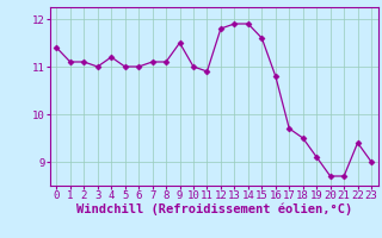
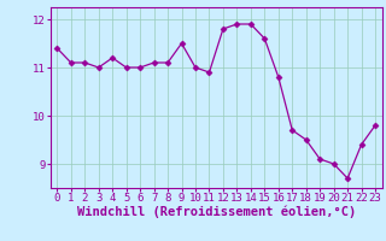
20: 8.7 -> 9.0
23: 9.0 -> 9.8
